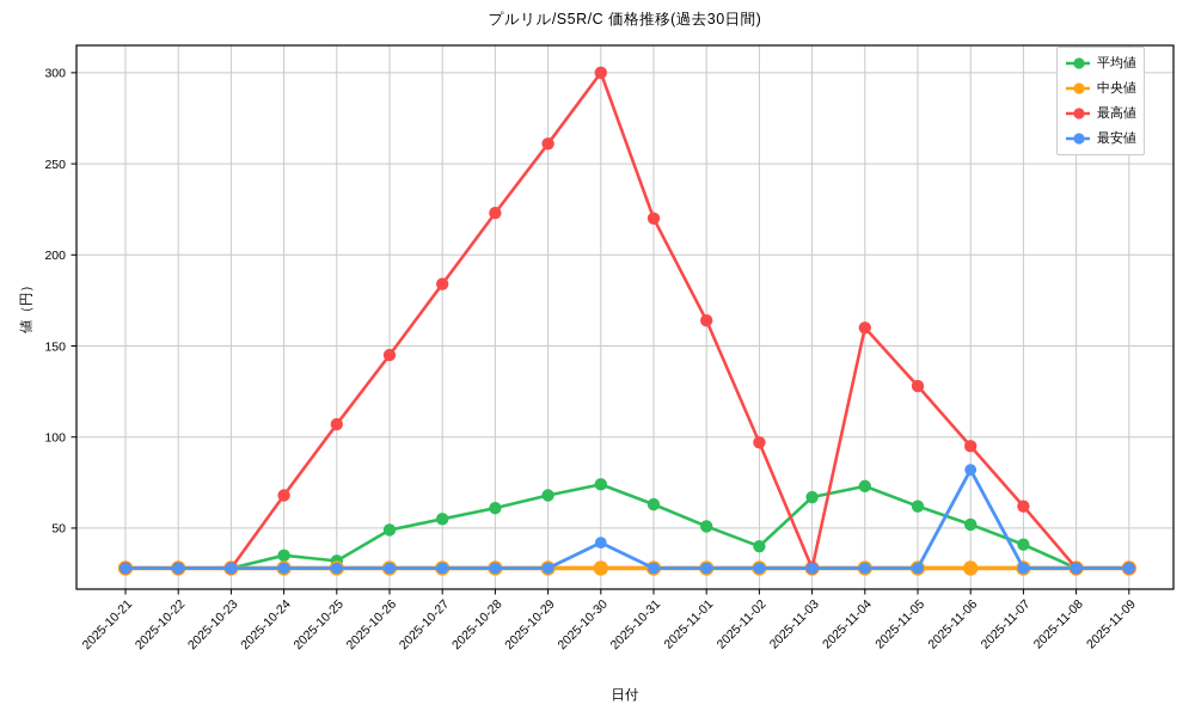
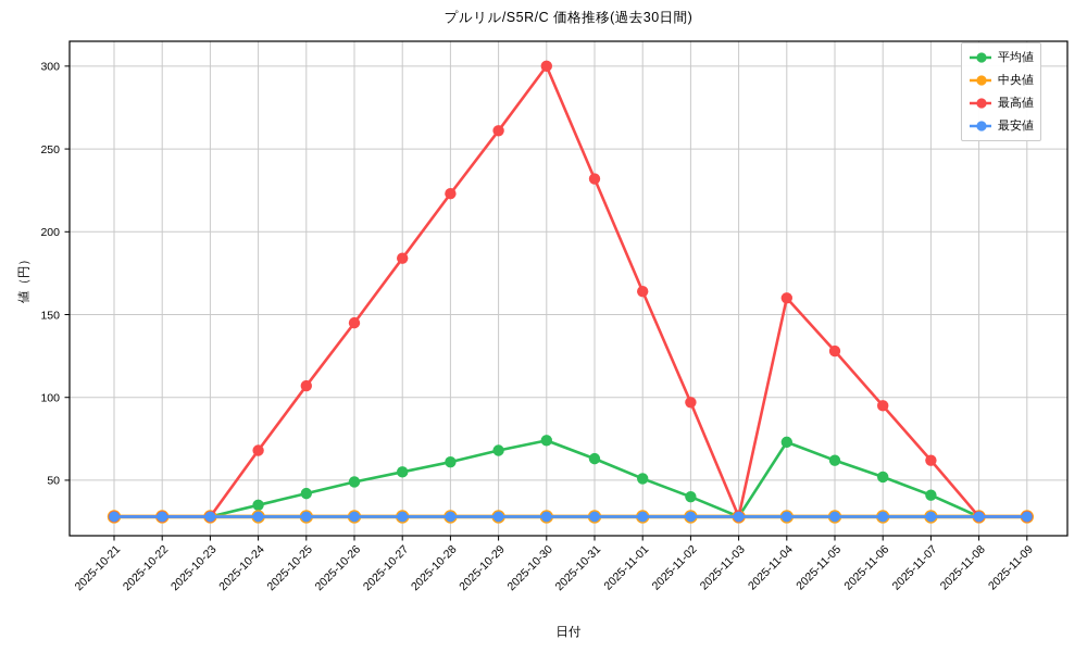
平均値/2025-10-25: 32 -> 42
最安値/2025-10-30: 42 -> 28
最高値/2025-10-31: 220 -> 232
平均値/2025-11-03: 67 -> 28
最安値/2025-11-06: 82 -> 28
